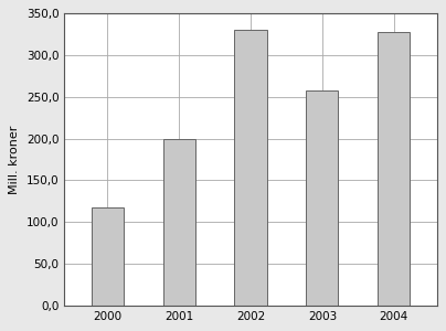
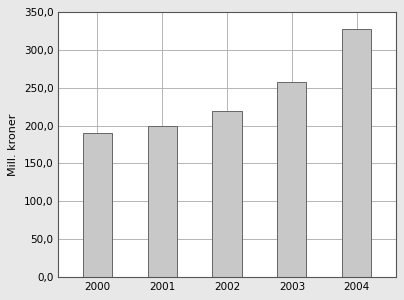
2000: 118 -> 190
2002: 330 -> 220
